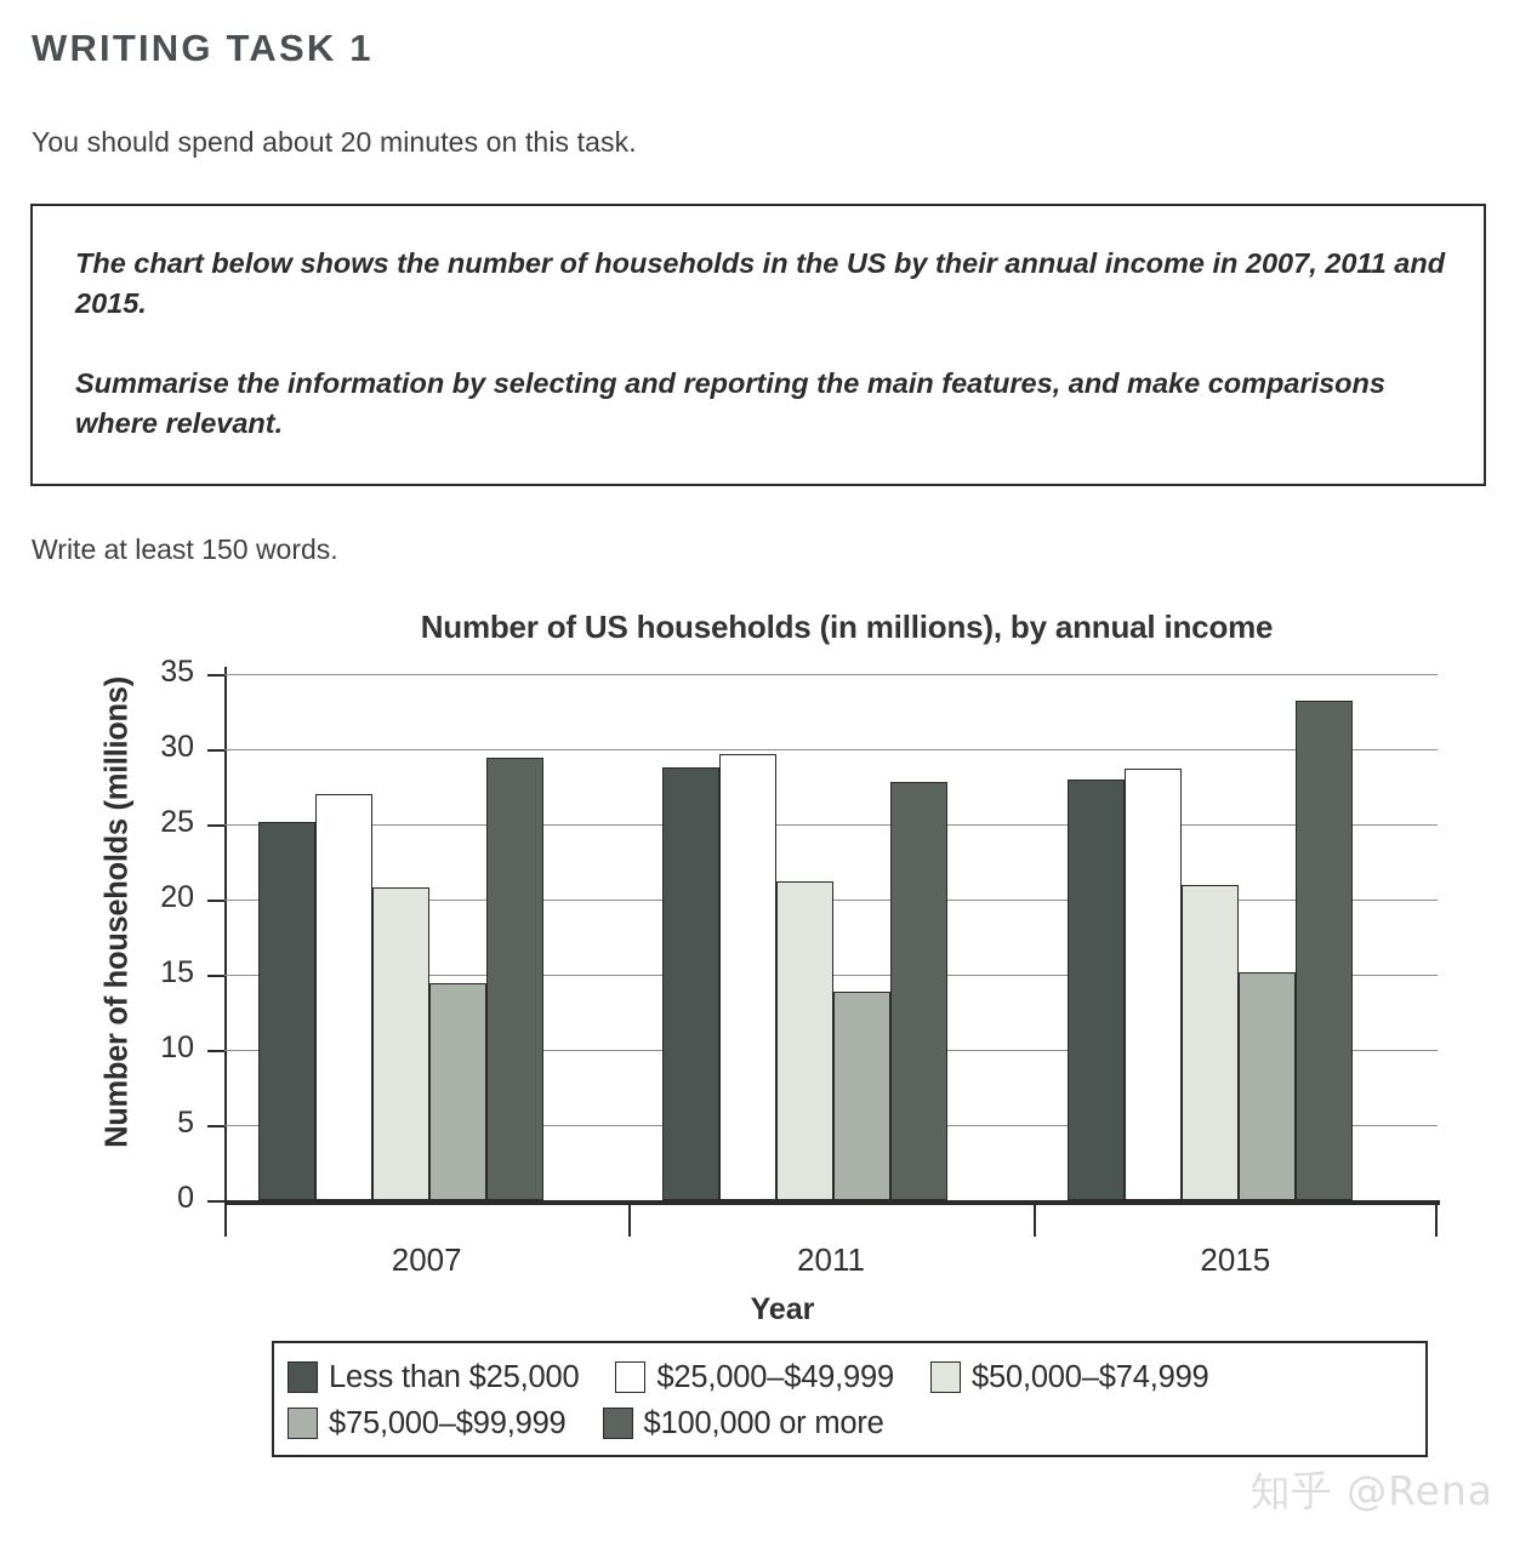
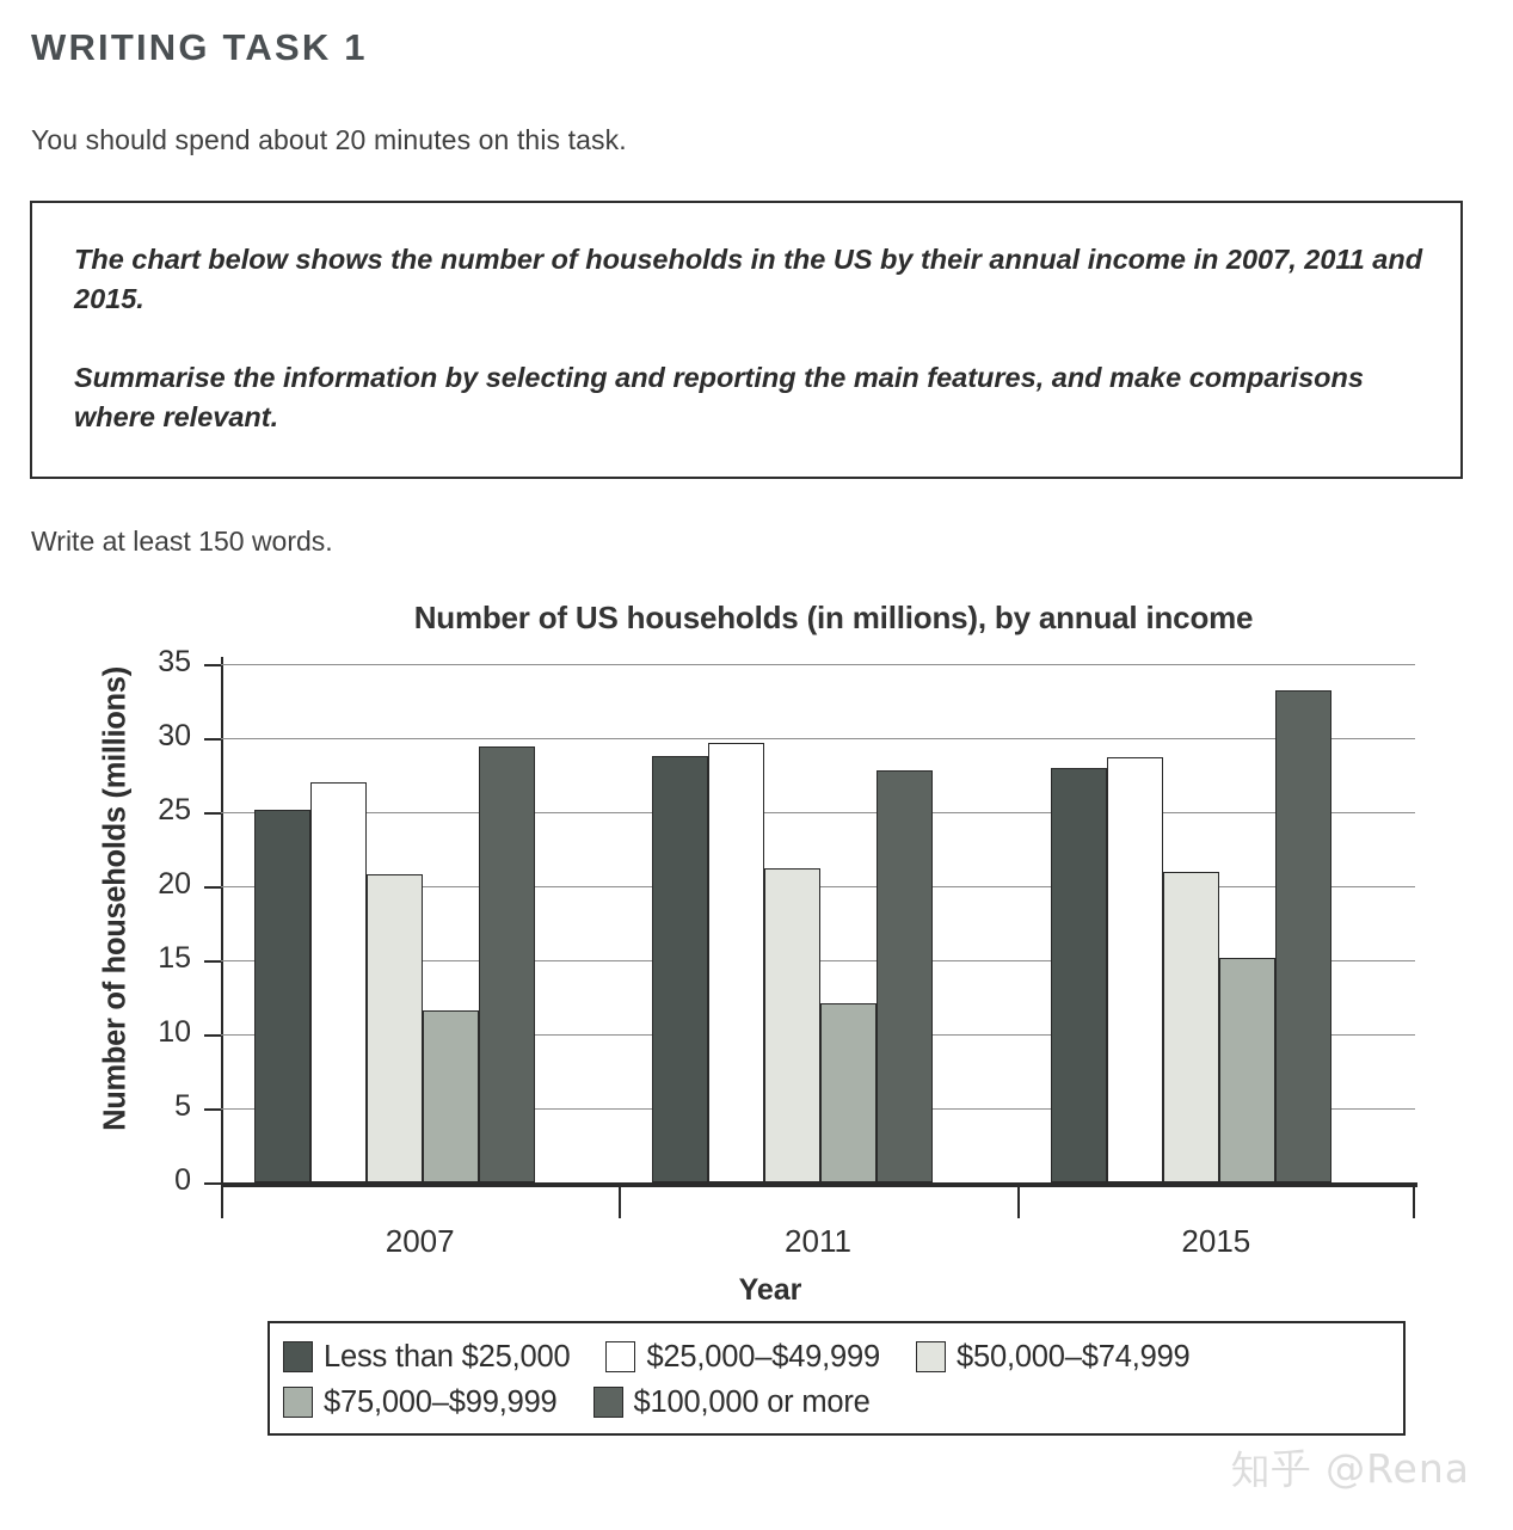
$75,000–$99,999/2007: 14.4 -> 11.6
$75,000–$99,999/2011: 13.9 -> 12.1
